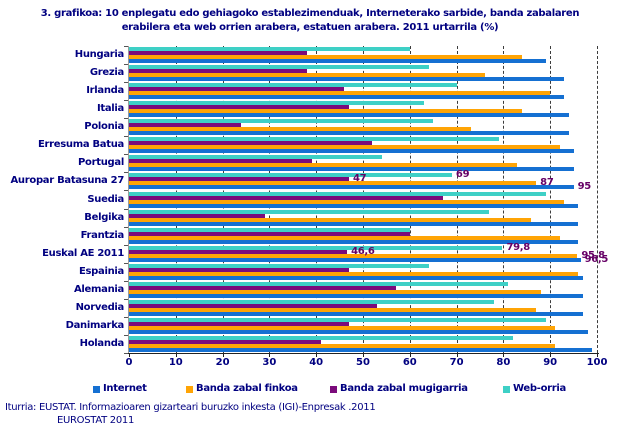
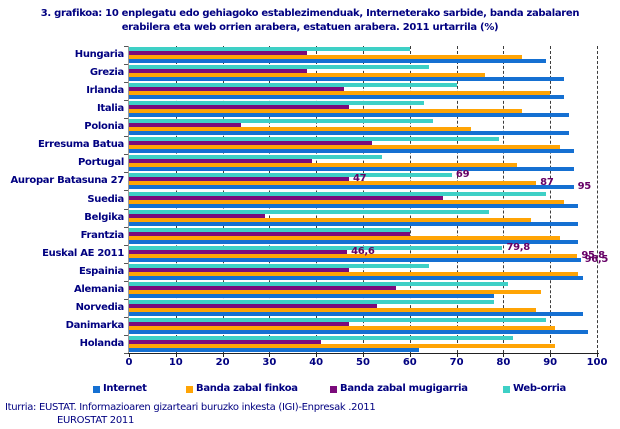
Internet/Alemania: 97 -> 78
Internet/Holanda: 99 -> 62
